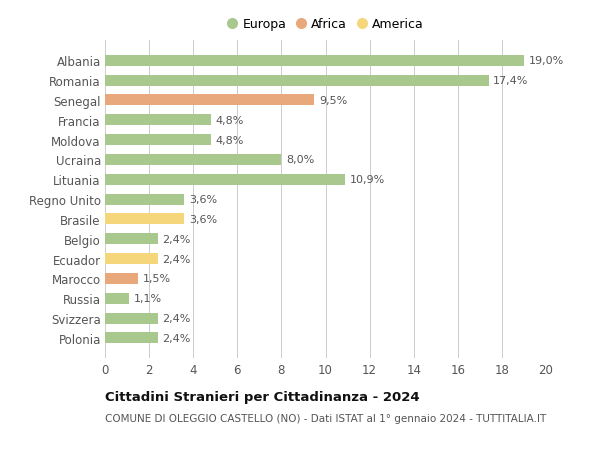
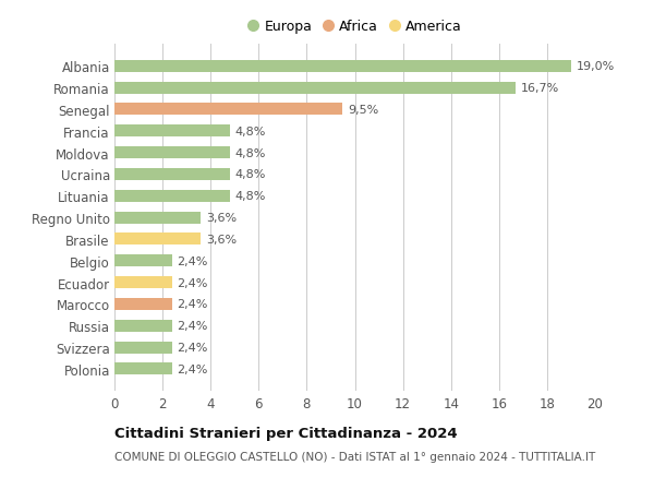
Romania: 17,4% -> 16,7%
Ucraina: 8,0% -> 4,8%
Lituania: 10,9% -> 4,8%
Marocco: 1,5% -> 2,4%
Russia: 1,1% -> 2,4%
